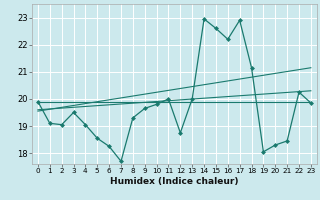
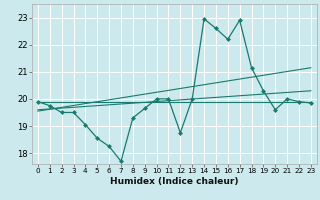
1: 19.10 -> 19.75
2: 19.05 -> 19.50
10: 19.80 -> 20.00
19: 18.05 -> 20.30
20: 18.30 -> 19.60
21: 18.45 -> 20.00
22: 20.25 -> 19.90
